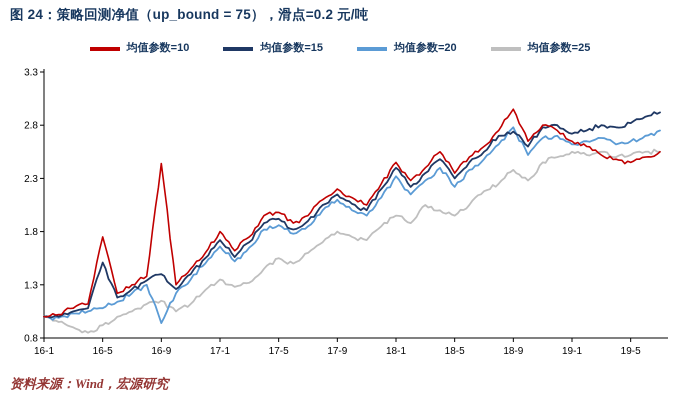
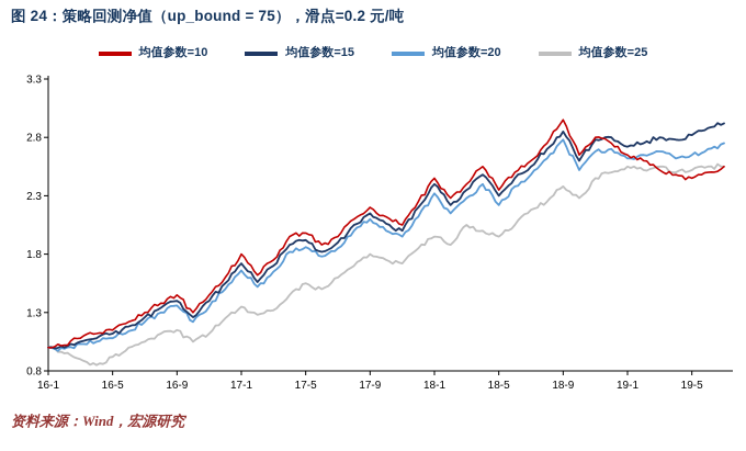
均值参数=10/16-5: 1.75 -> 1.15
均值参数=15/16-5: 1.51 -> 1.12
均值参数=10/16-9: 2.44 -> 1.45
均值参数=20/16-9: 0.94 -> 1.36
均值参数=15/18-9: 2.74 -> 2.85
